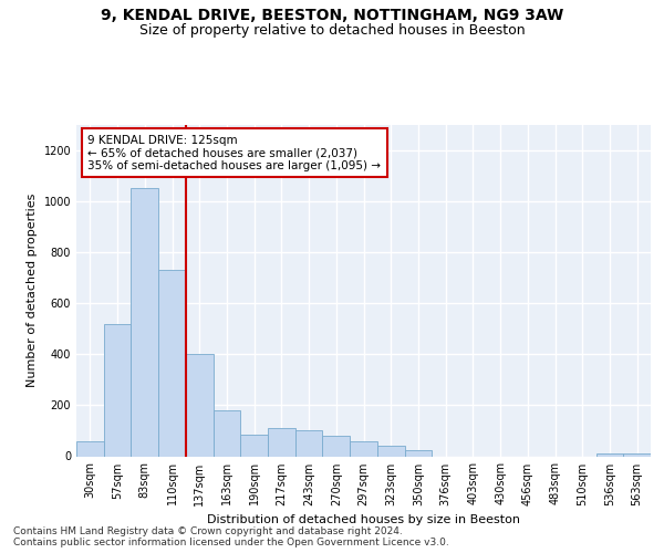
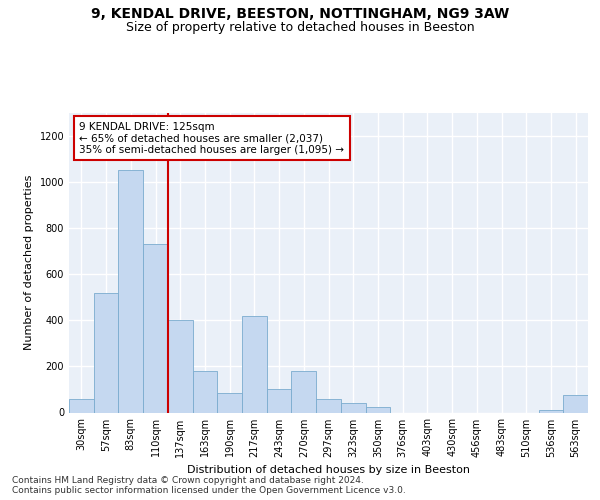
217sqm: 110 -> 420
270sqm: 80 -> 180
563sqm: 10 -> 75
